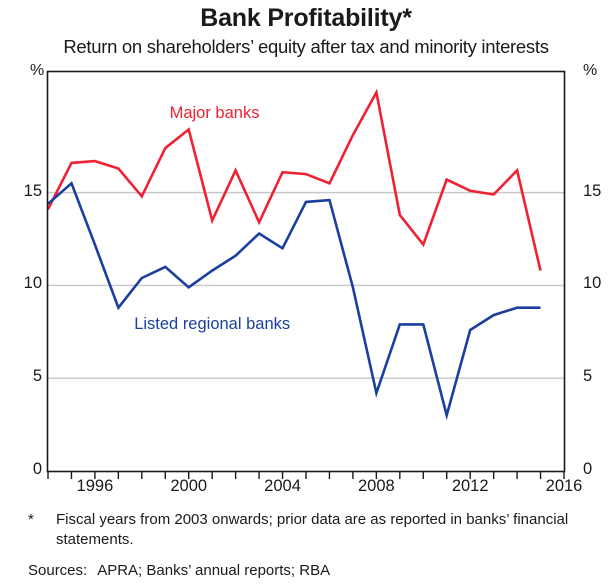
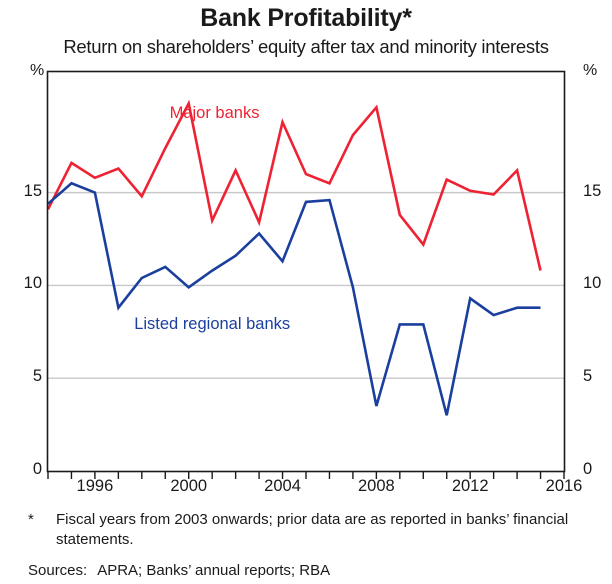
Major banks/1996: 16.7 -> 15.8
Listed regional banks/1996: 12.2 -> 15.0
Major banks/2000: 18.4 -> 19.8
Major banks/2004: 16.1 -> 18.8
Listed regional banks/2004: 12.0 -> 11.3
Major banks/2008: 20.4 -> 19.6
Listed regional banks/2008: 4.2 -> 3.5
Listed regional banks/2012: 7.6 -> 9.3
